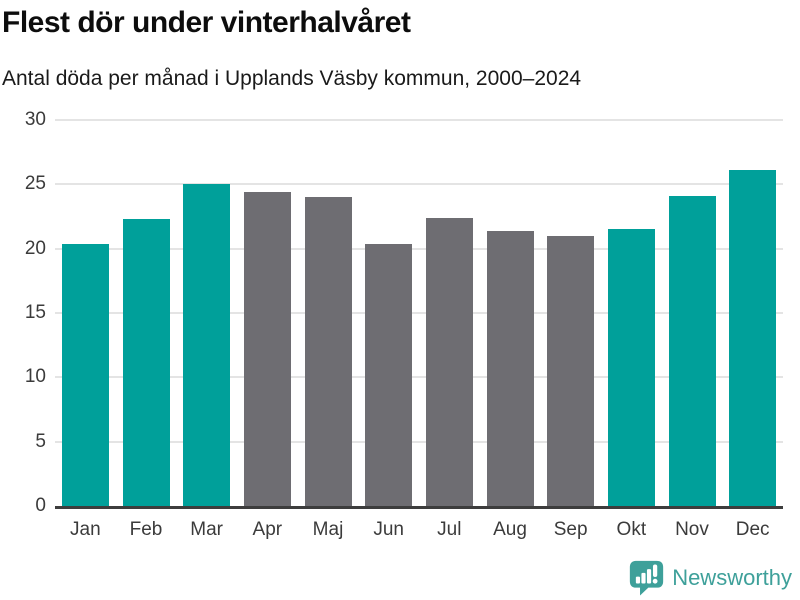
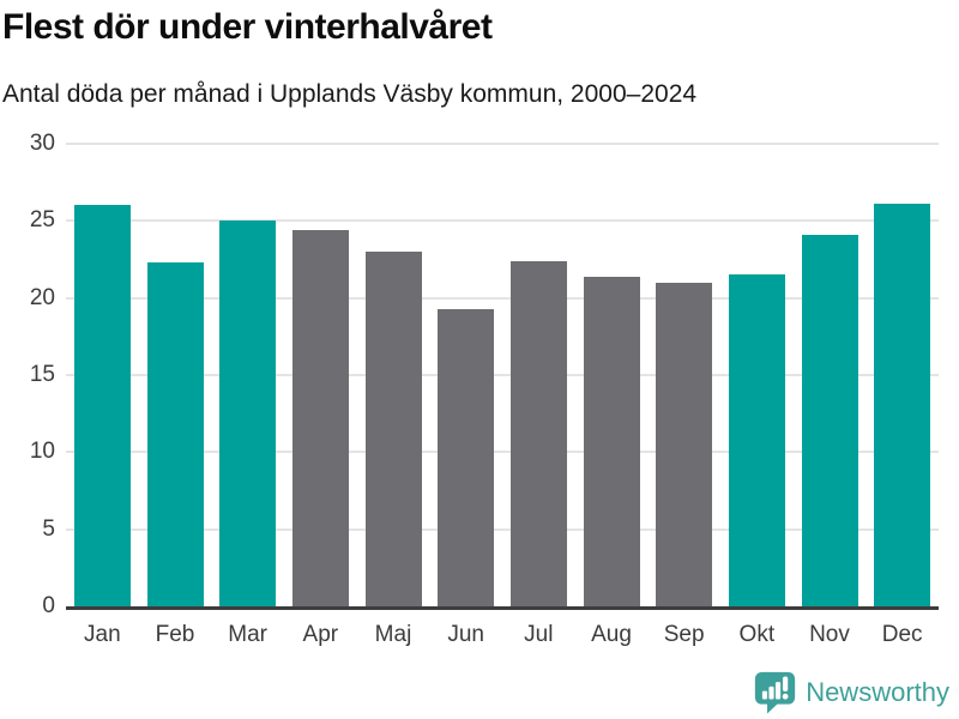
Jan: 20.4 -> 26.0
Maj: 24.0 -> 23.0
Jun: 20.4 -> 19.3
